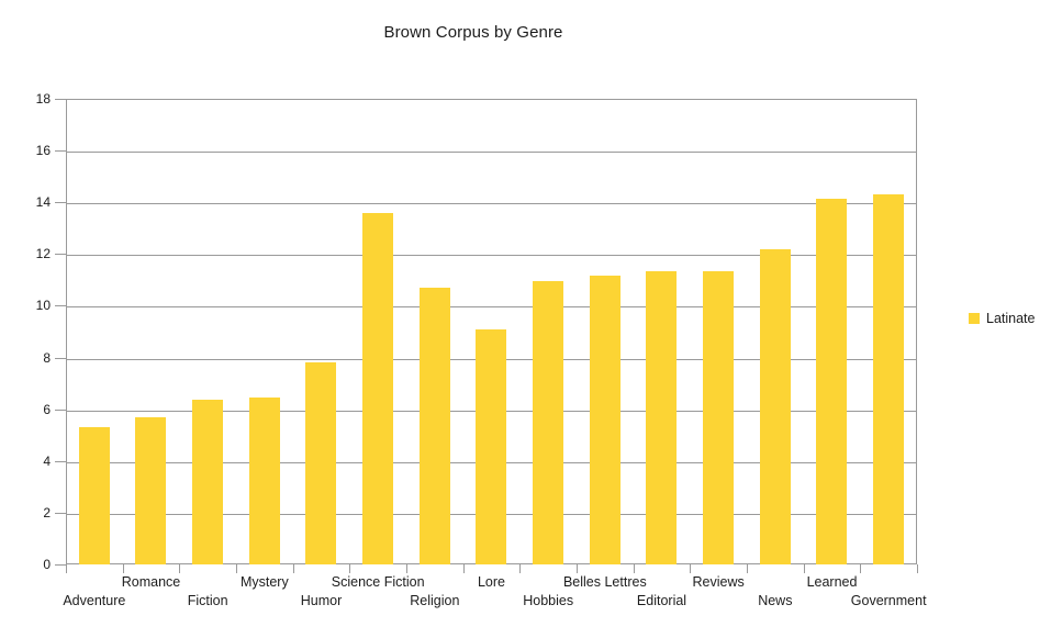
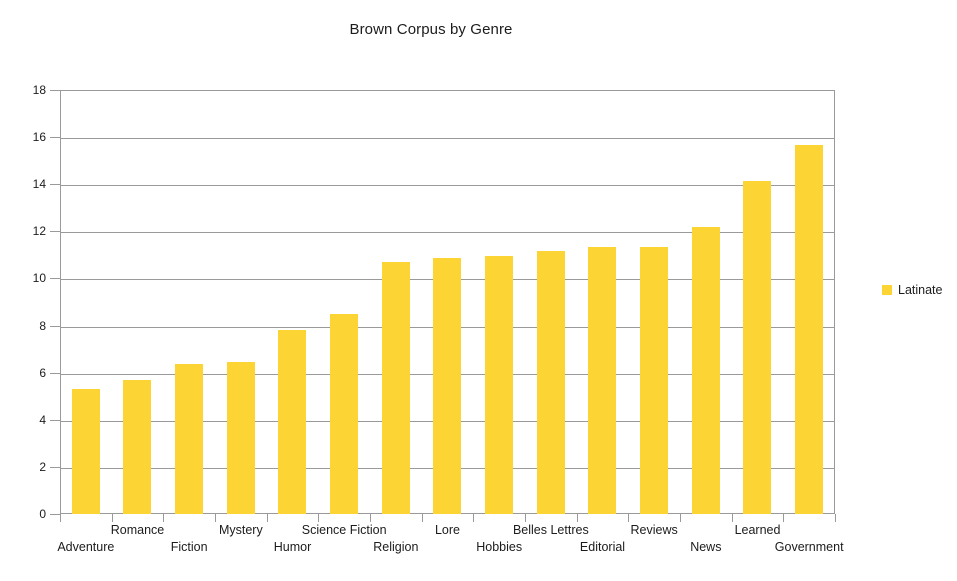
Science Fiction: 13.6 -> 8.5
Lore: 9.1 -> 10.8
Government: 14.3 -> 15.7
